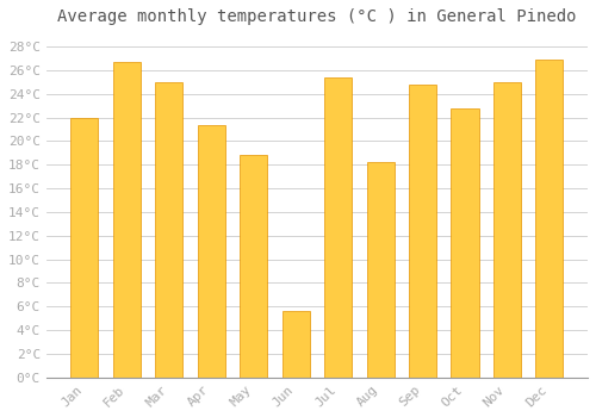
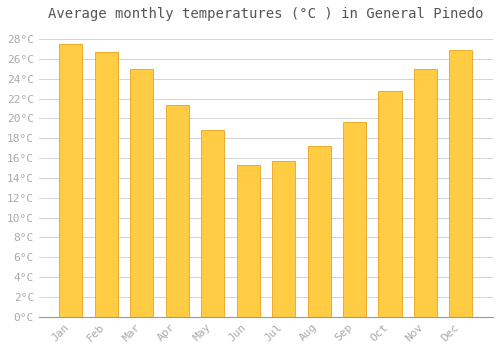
Jan: 22.0°C -> 27.5°C
Jun: 5.6°C -> 15.3°C
Jul: 25.4°C -> 15.7°C
Aug: 18.2°C -> 17.2°C
Sep: 24.8°C -> 19.6°C
